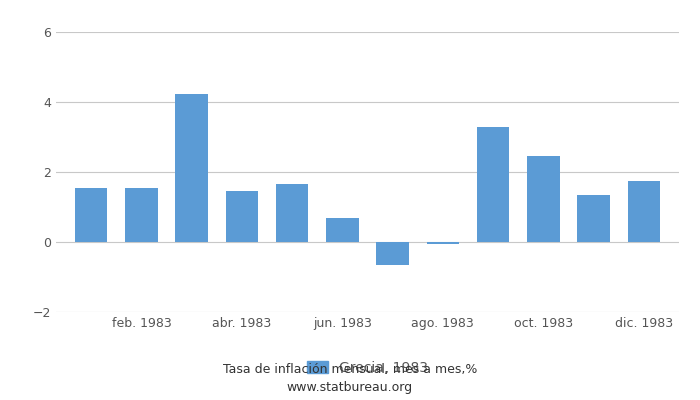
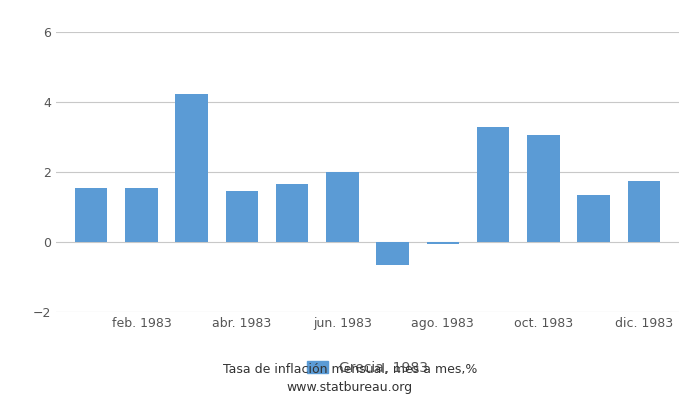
jun. 1983: 0.70 -> 2.00
oct. 1983: 2.45 -> 3.05
